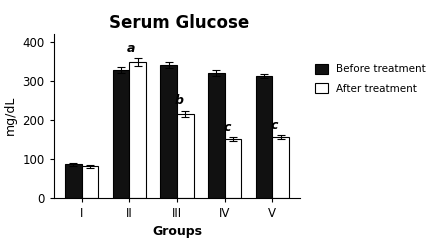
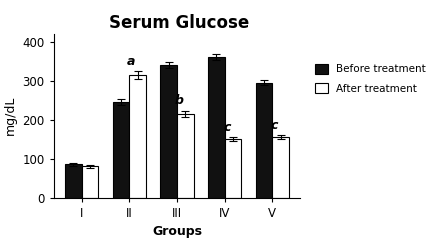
Before treatment/II: 328 -> 245
After treatment/II: 348 -> 315
Before treatment/IV: 320 -> 360
Before treatment/V: 312 -> 295
